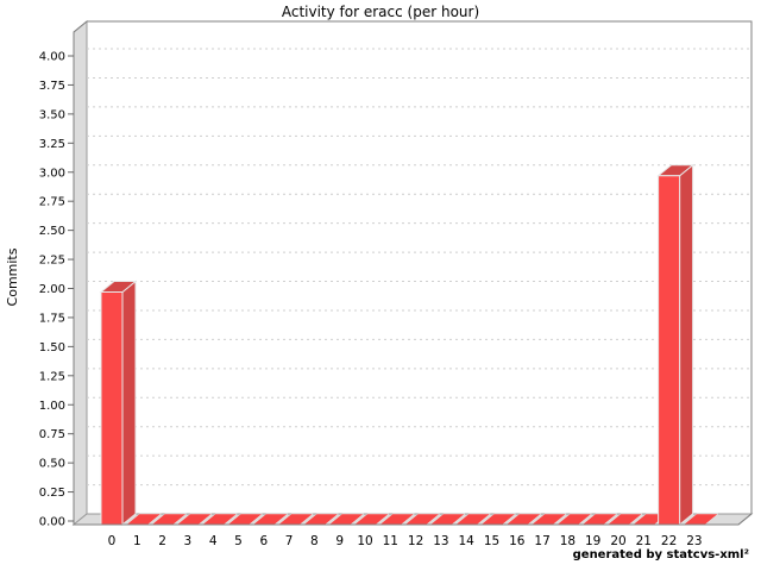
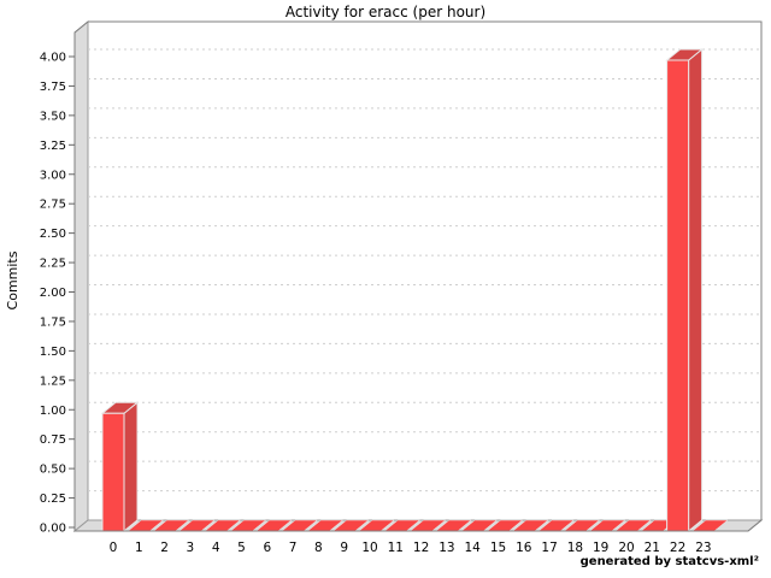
0: 2 -> 1
22: 3 -> 4
